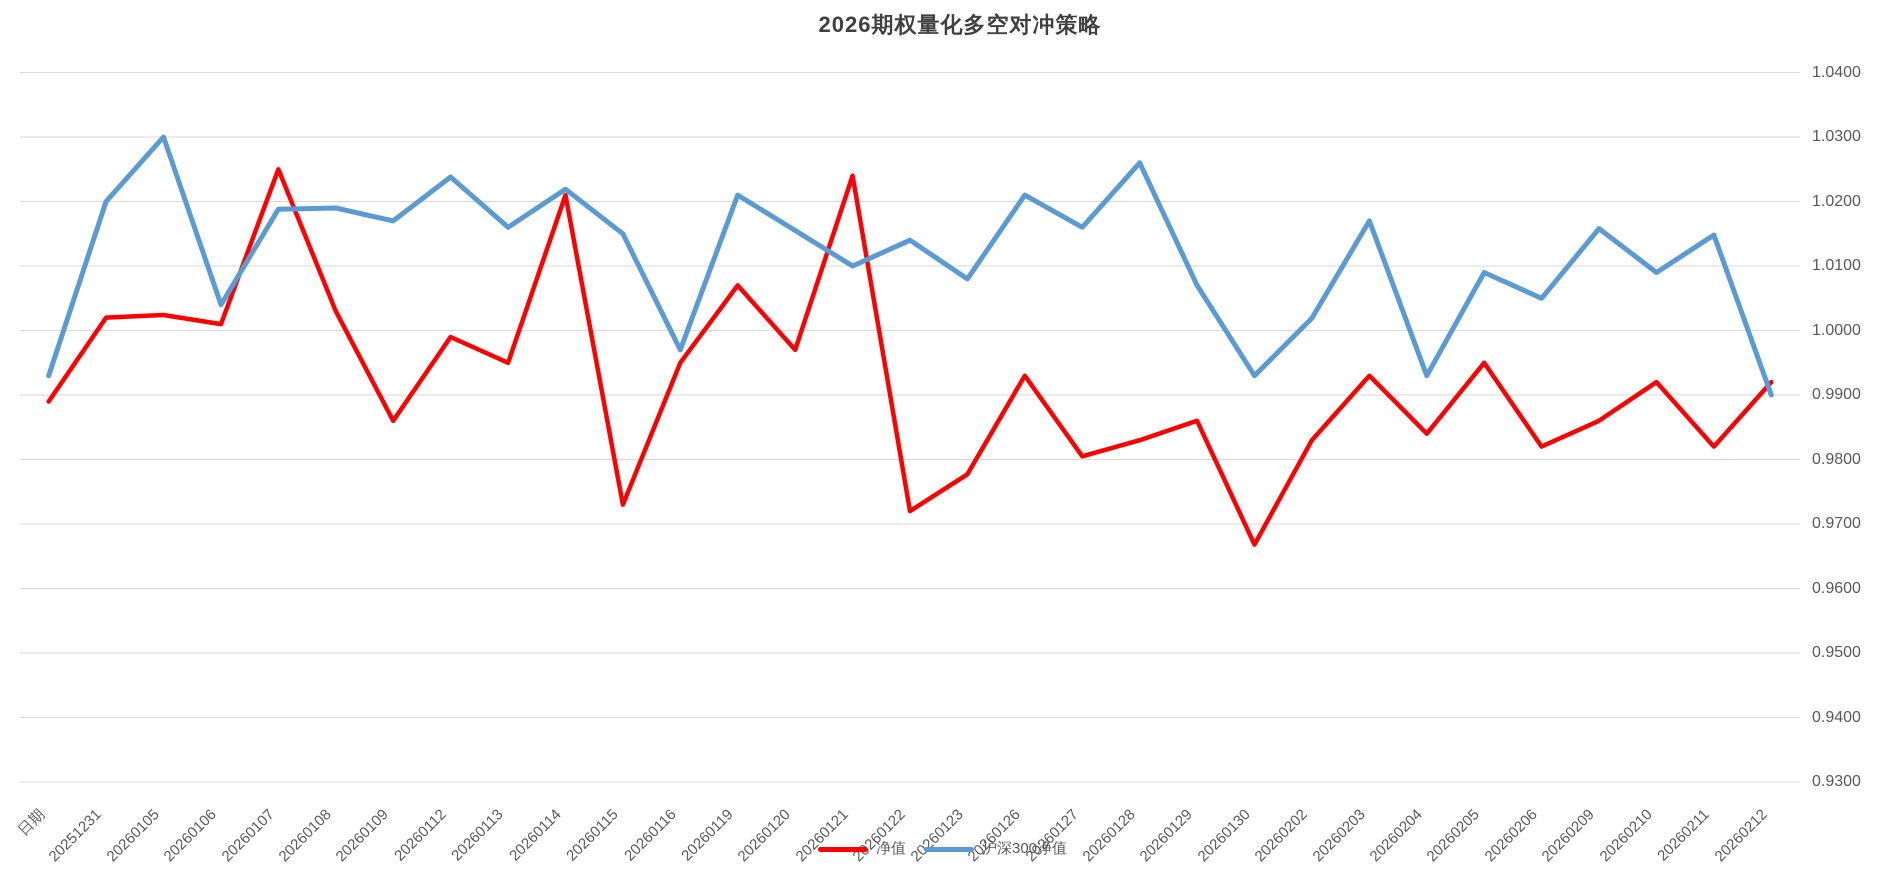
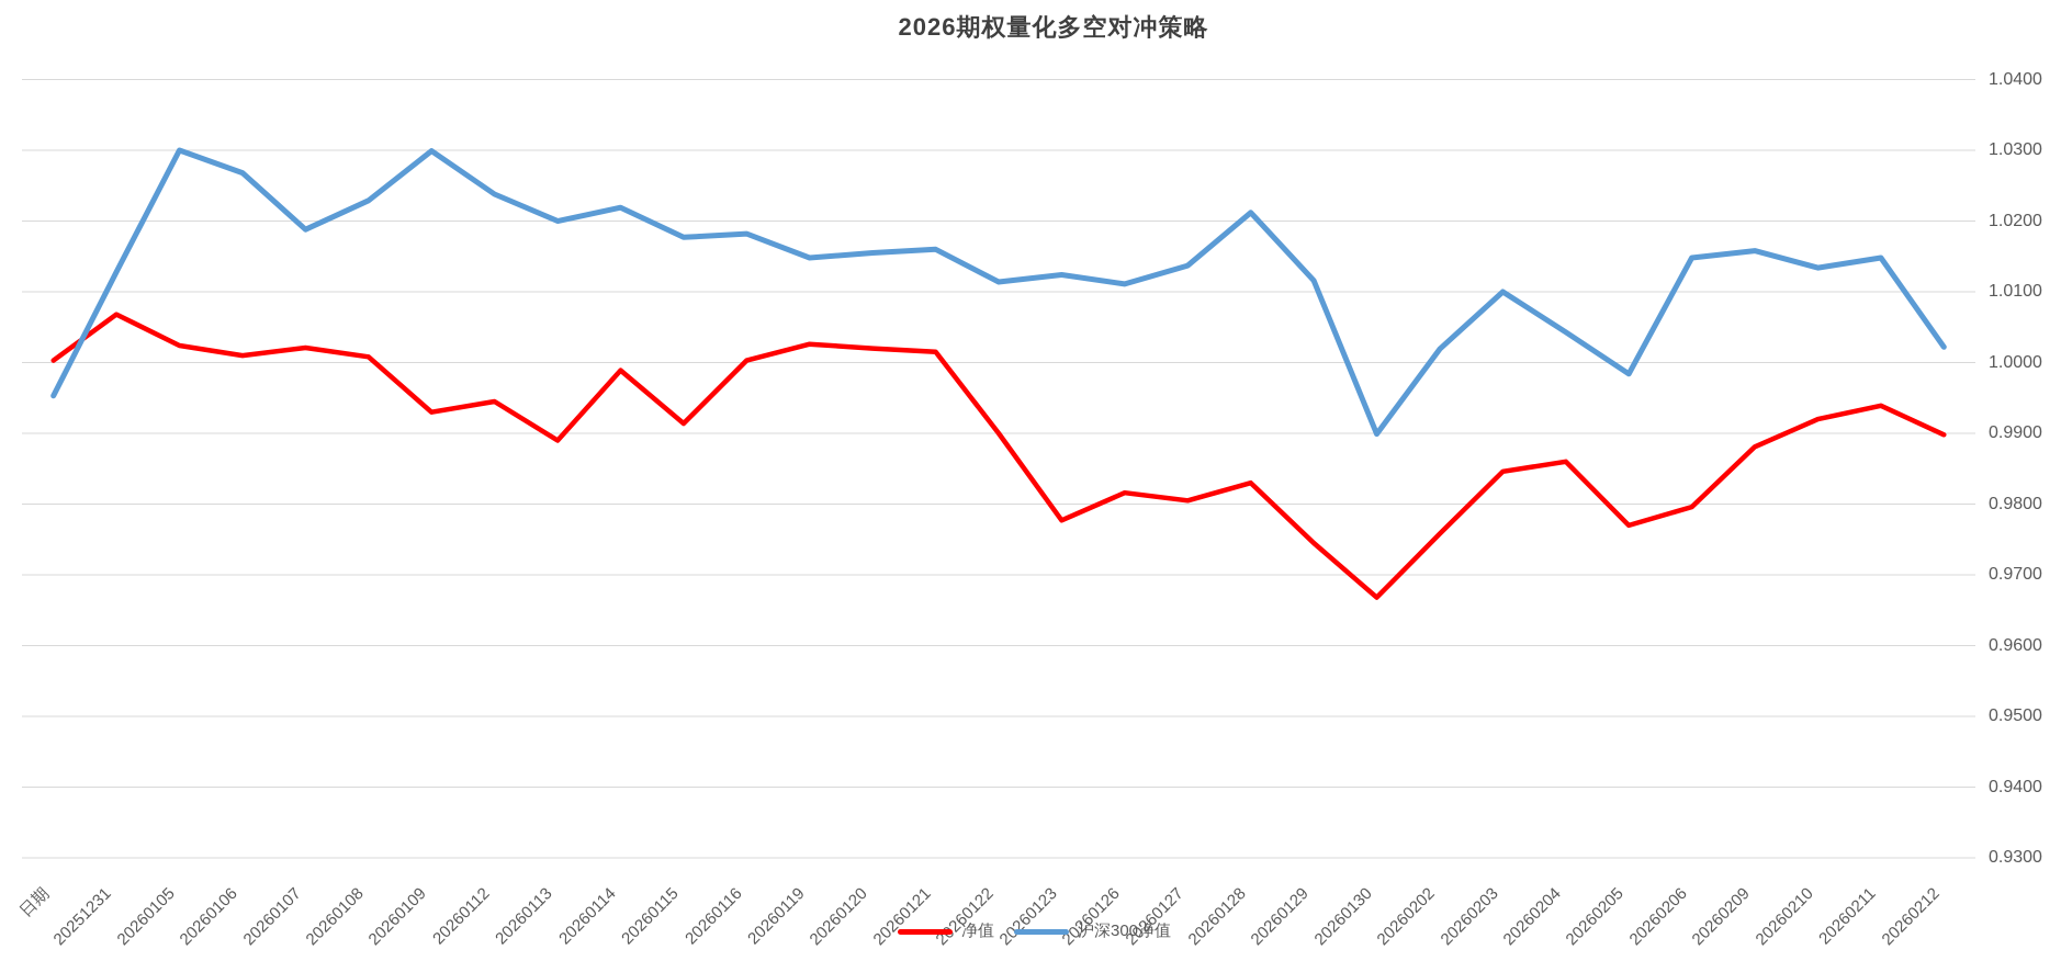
净值/日期: 0.989 -> 1.000
沪深300净值/日期: 0.993 -> 0.995
净值/20251231: 1.002 -> 1.007
沪深300净值/20251231: 1.020 -> 1.013
沪深300净值/20260106: 1.004 -> 1.027
净值/20260107: 1.025 -> 1.002
净值/20260108: 1.003 -> 1.001
沪深300净值/20260108: 1.019 -> 1.023
净值/20260109: 0.986 -> 0.993
沪深300净值/20260109: 1.017 -> 1.030
净值/20260112: 0.999 -> 0.995
净值/20260113: 0.995 -> 0.989
沪深300净值/20260113: 1.016 -> 1.020
净值/20260114: 1.021 -> 0.999
净值/20260115: 0.973 -> 0.991
沪深300净值/20260115: 1.015 -> 1.018
净值/20260116: 0.995 -> 1.000
沪深300净值/20260116: 0.997 -> 1.018
净值/20260119: 1.007 -> 1.003
沪深300净值/20260119: 1.021 -> 1.015
净值/20260120: 0.997 -> 1.002
净值/20260121: 1.024 -> 1.002
沪深300净值/20260121: 1.010 -> 1.016
净值/20260122: 0.972 -> 0.990
沪深300净值/20260122: 1.014 -> 1.011
沪深300净值/20260123: 1.008 -> 1.012
净值/20260126: 0.993 -> 0.982
沪深300净值/20260126: 1.021 -> 1.011
沪深300净值/20260127: 1.016 -> 1.014
沪深300净值/20260128: 1.026 -> 1.021
净值/20260129: 0.986 -> 0.975
沪深300净值/20260129: 1.007 -> 1.012
沪深300净值/20260130: 0.993 -> 0.990
净值/20260202: 0.983 -> 0.976
净值/20260203: 0.993 -> 0.985
沪深300净值/20260203: 1.017 -> 1.010
净值/20260204: 0.984 -> 0.986
沪深300净值/20260204: 0.993 -> 1.004
净值/20260205: 0.995 -> 0.977
沪深300净值/20260205: 1.009 -> 0.998
净值/20260206: 0.982 -> 0.980
沪深300净值/20260206: 1.005 -> 1.015
净值/20260209: 0.986 -> 0.988
沪深300净值/20260210: 1.009 -> 1.013
净值/20260211: 0.982 -> 0.994
净值/20260212: 0.992 -> 0.990
沪深300净值/20260212: 0.990 -> 1.002
